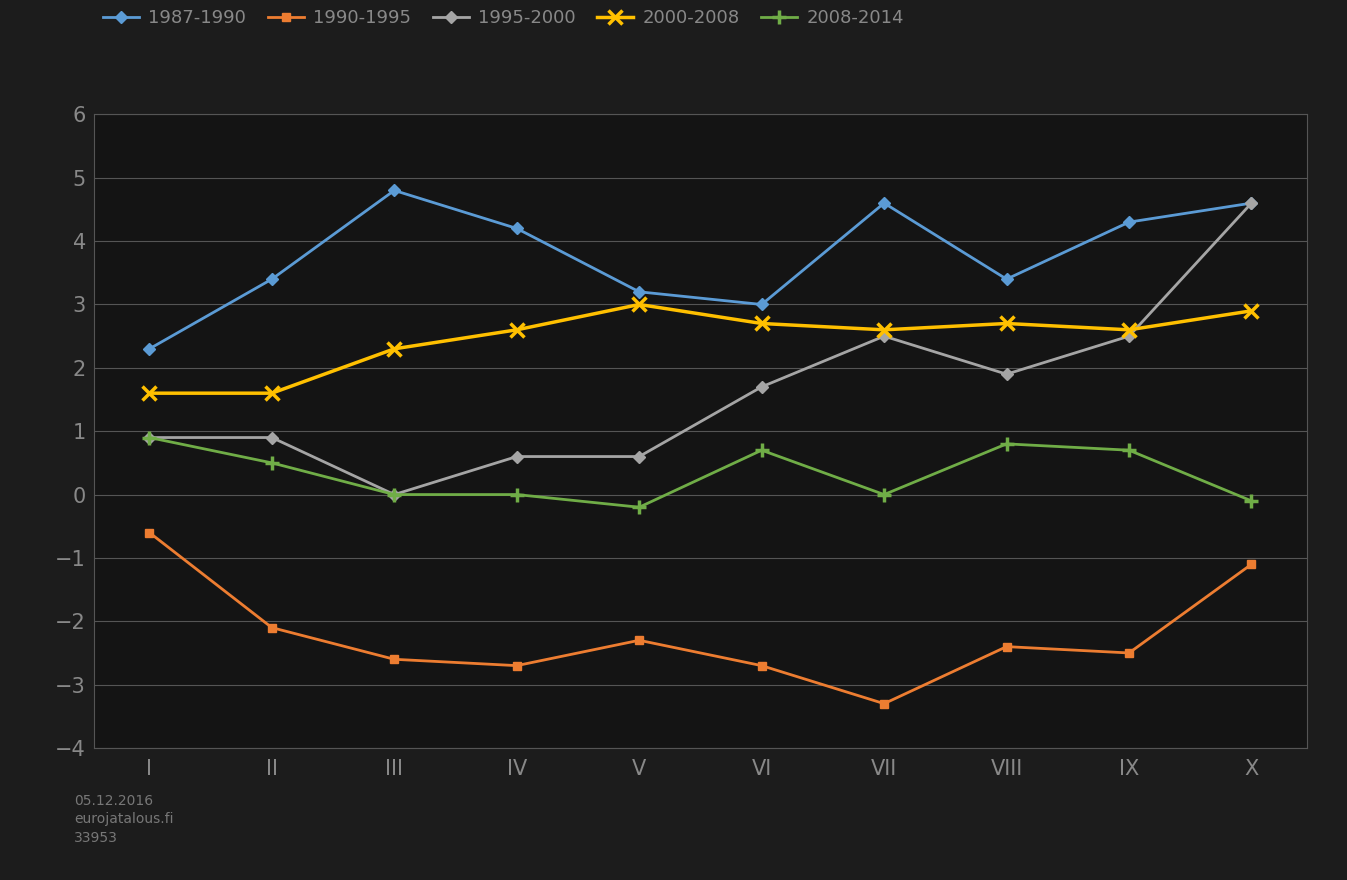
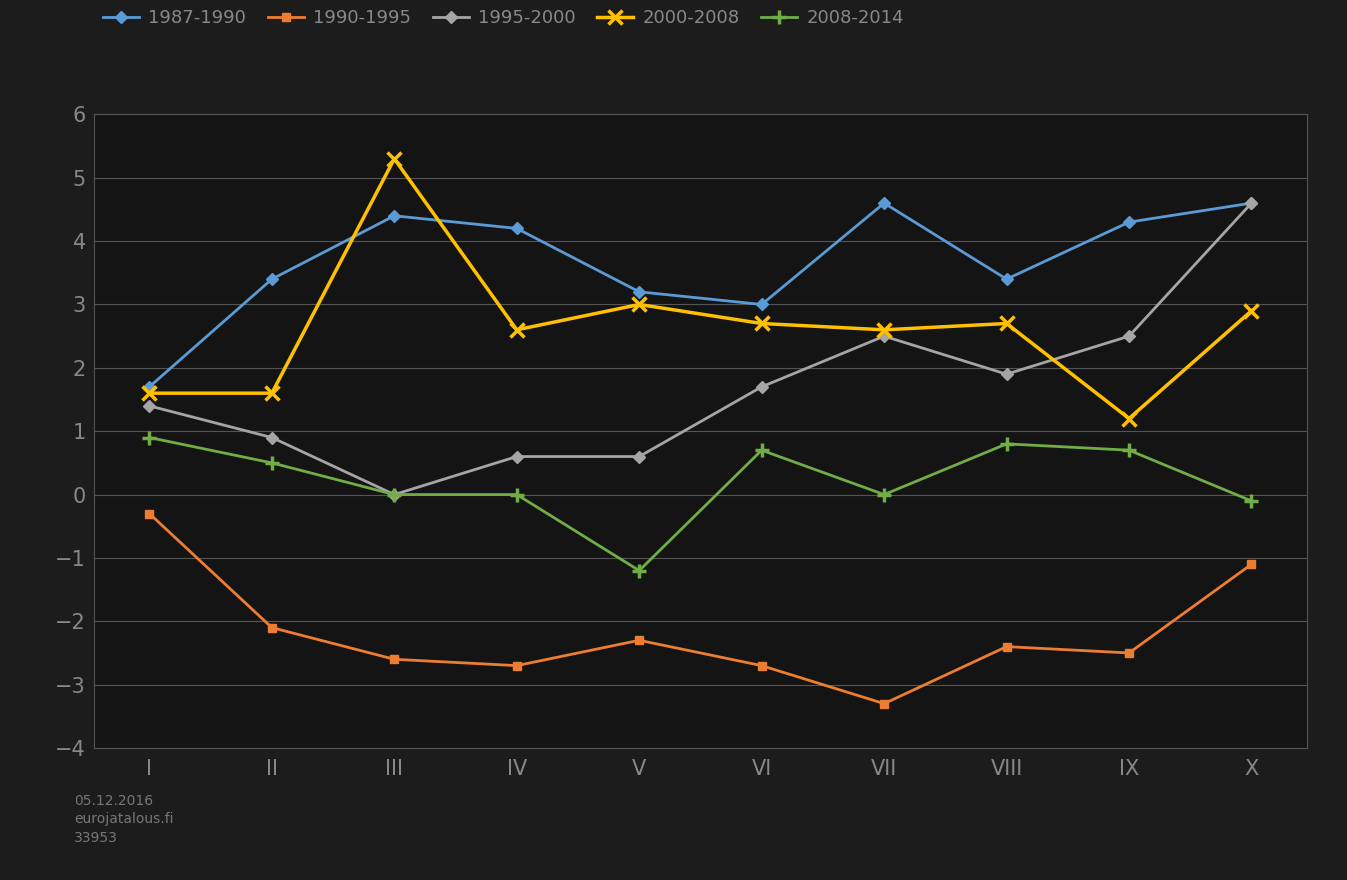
1987-1990/I: 2.3 -> 1.7
1990-1995/I: -0.6 -> -0.3
1995-2000/I: 0.9 -> 1.4
1987-1990/III: 4.8 -> 4.4
2000-2008/III: 2.3 -> 5.3
2008-2014/V: -0.2 -> -1.2
2000-2008/IX: 2.6 -> 1.2
